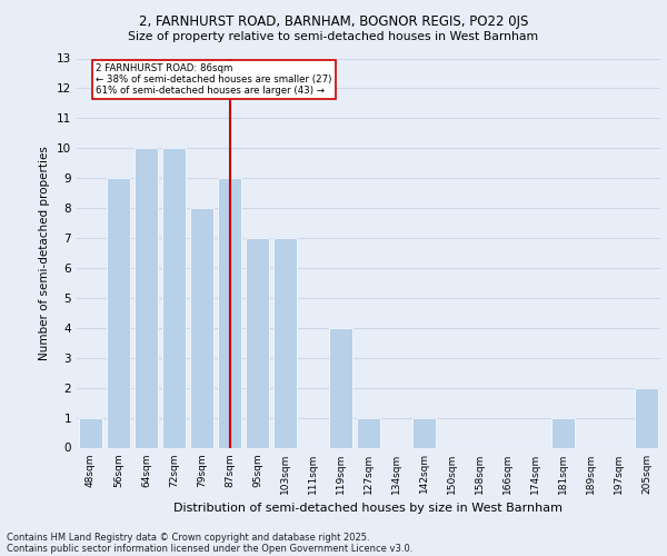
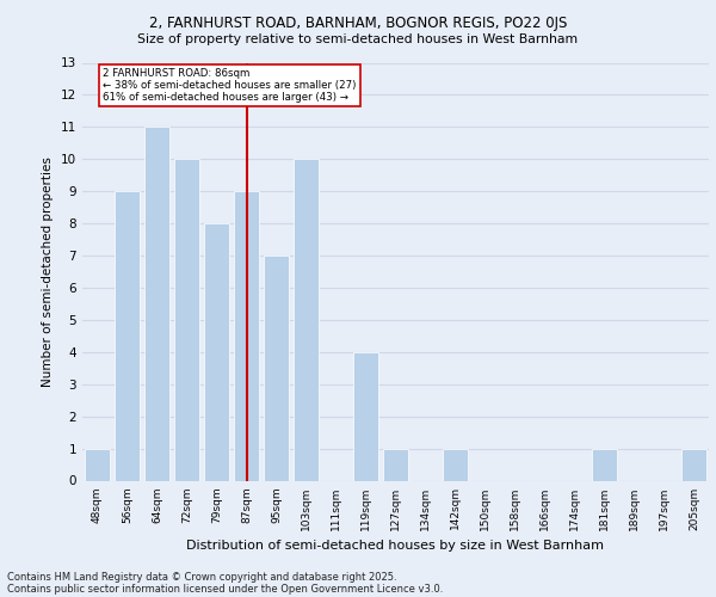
64sqm: 10 -> 11
103sqm: 7 -> 10
205sqm: 2 -> 1
